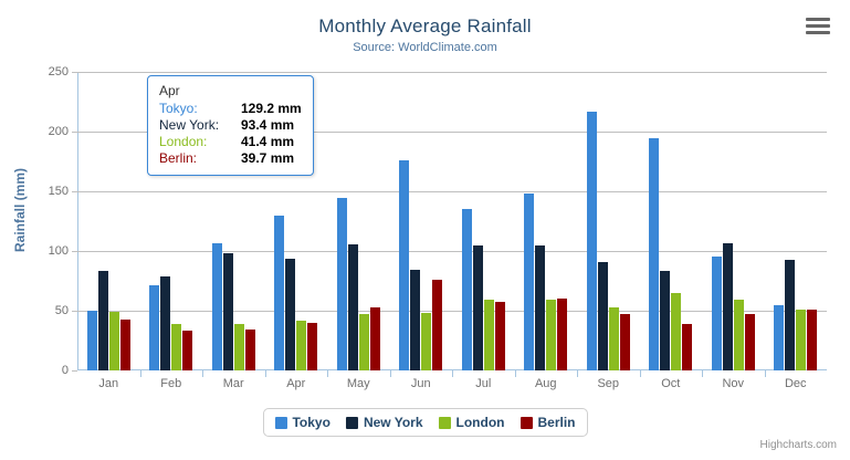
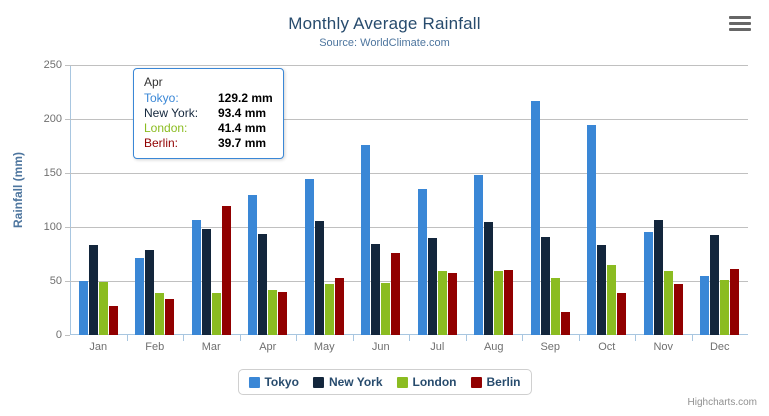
Berlin/Jan: 42 -> 27
Berlin/Mar: 34 -> 119
New York/Jul: 105 -> 90
Berlin/Sep: 48 -> 21
Berlin/Dec: 51 -> 61
